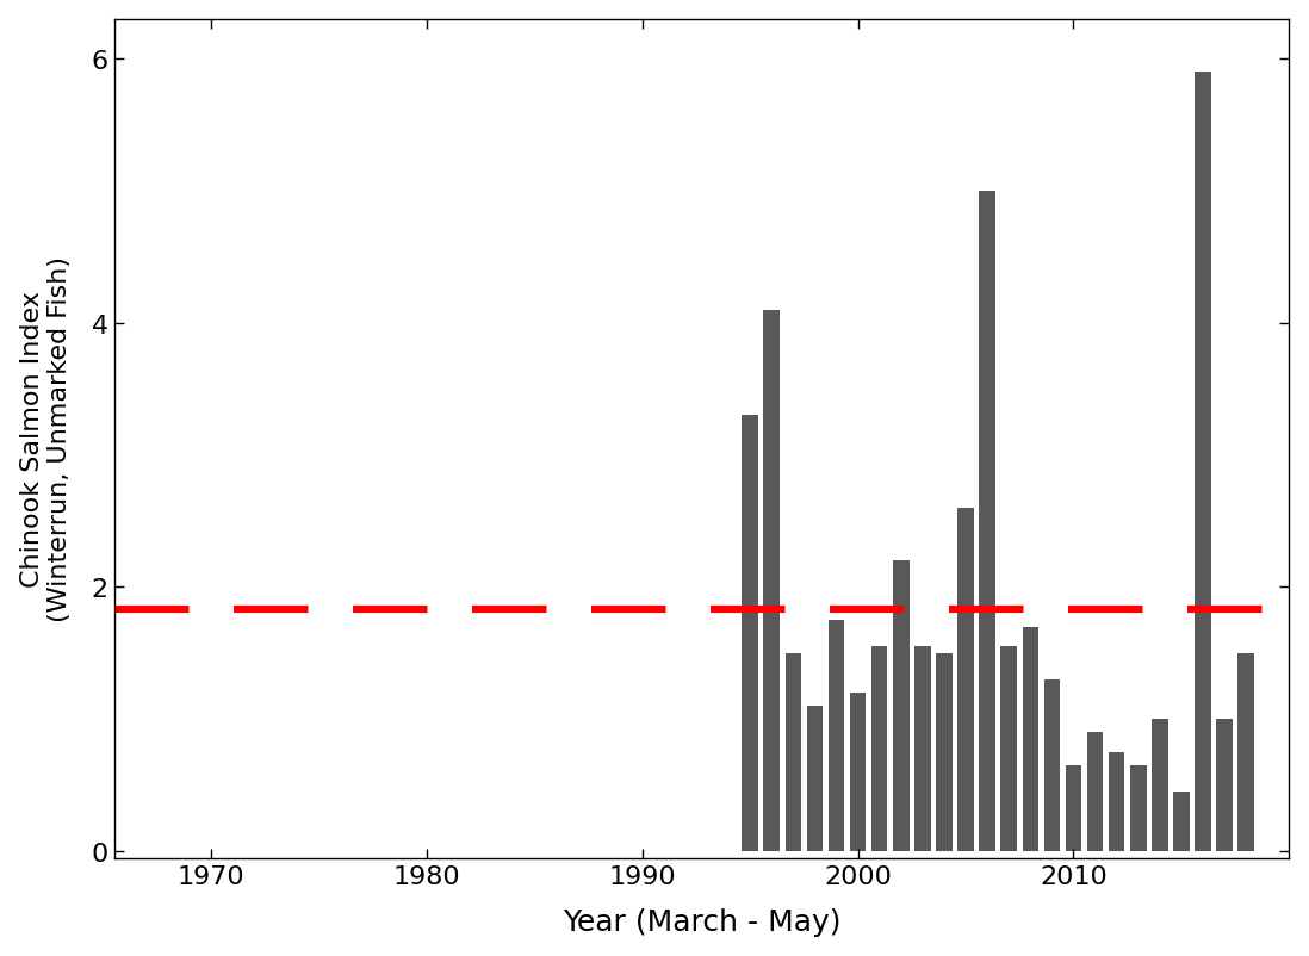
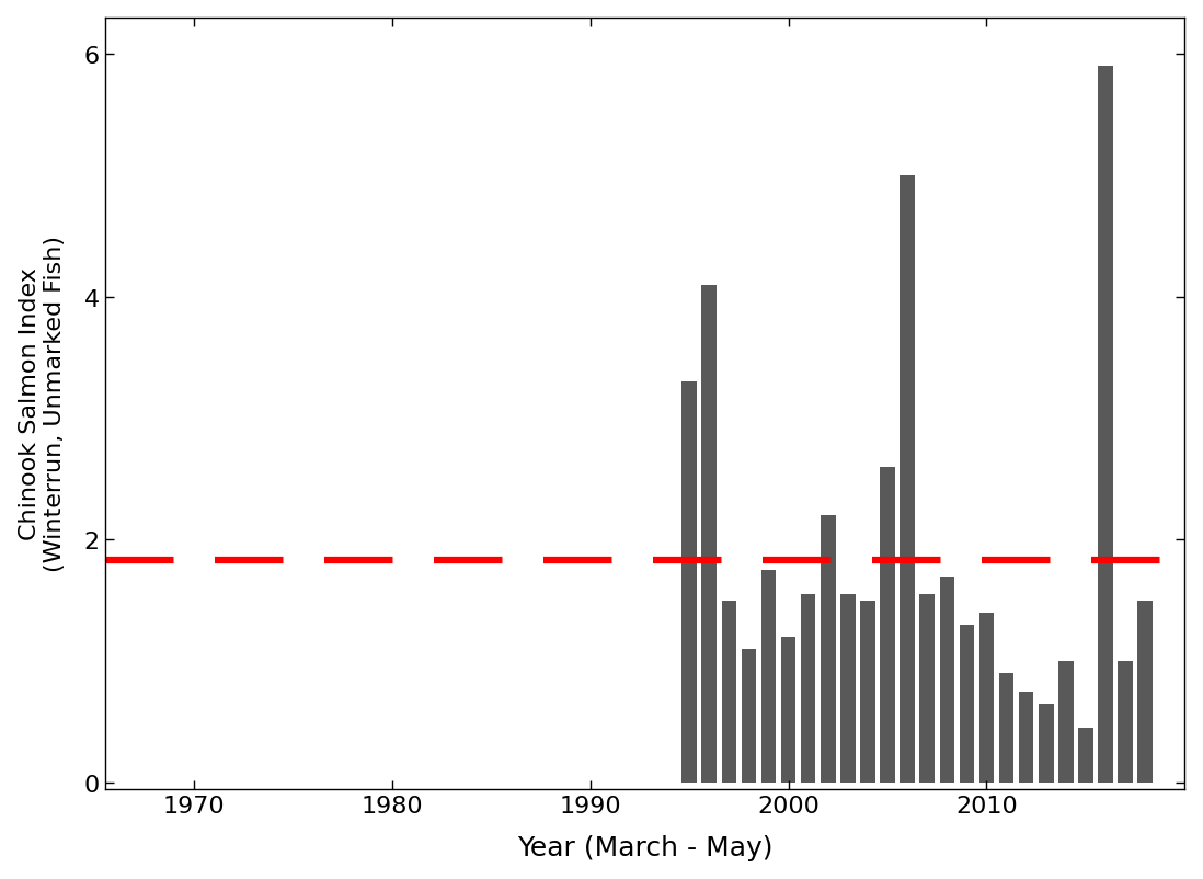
2010: 0.65 -> 1.40
